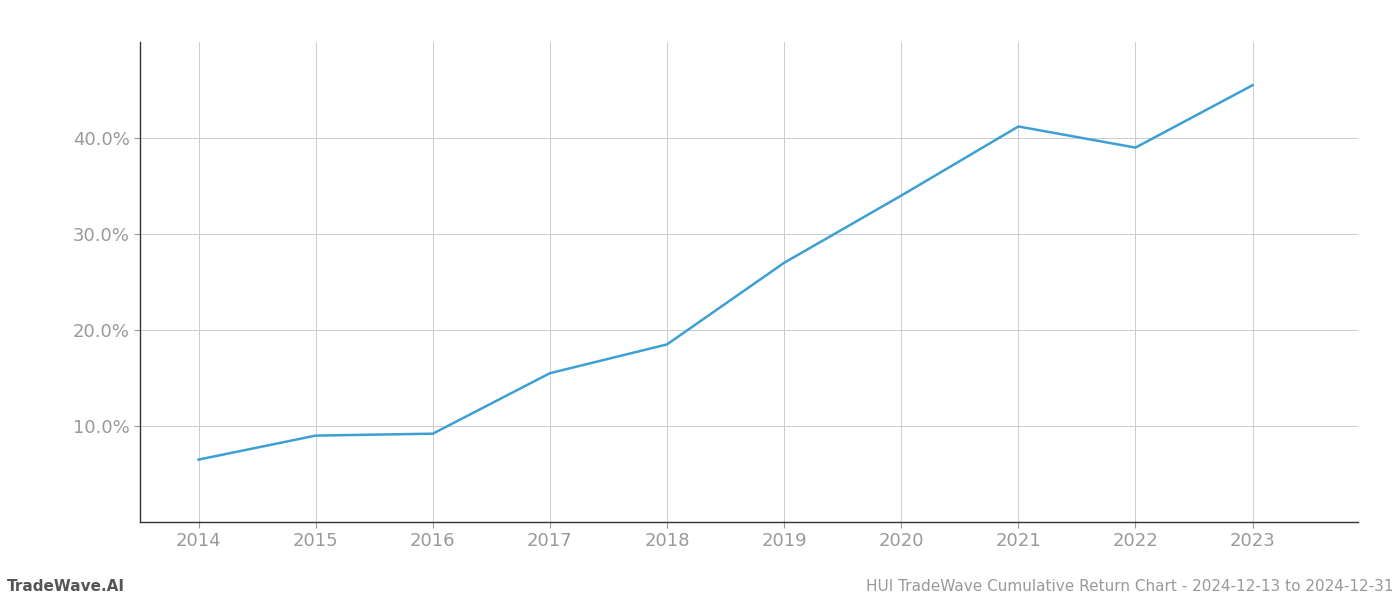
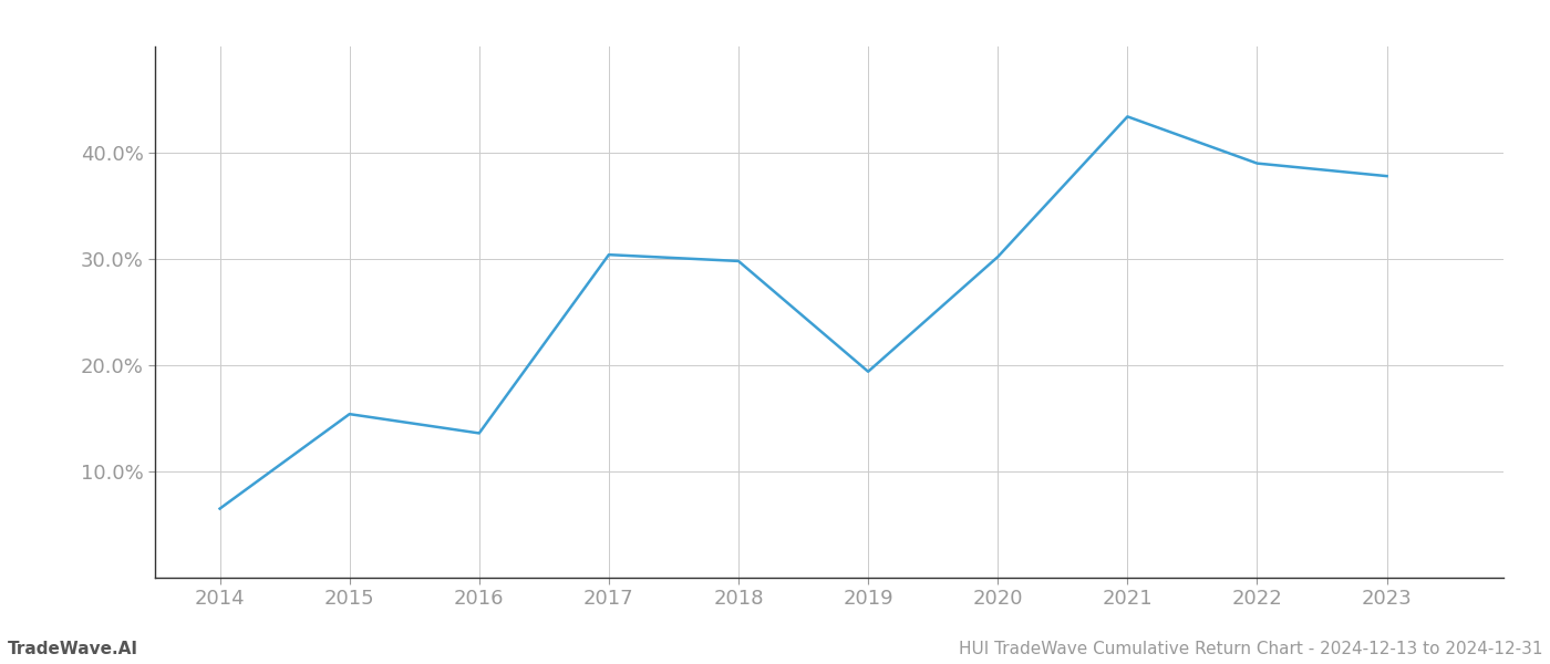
2015: 9.0% -> 15.4%
2016: 9.2% -> 13.6%
2017: 15.5% -> 30.4%
2018: 18.5% -> 29.8%
2019: 27.0% -> 19.4%
2020: 34.0% -> 30.2%
2021: 41.2% -> 43.4%
2023: 45.5% -> 37.8%
